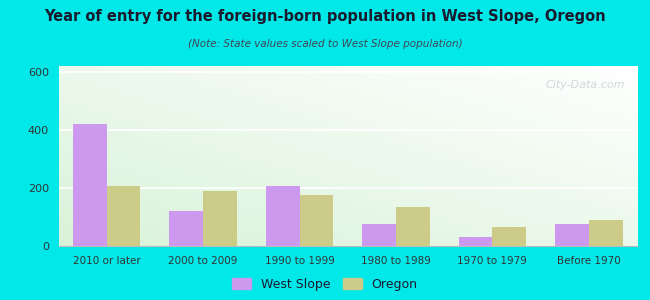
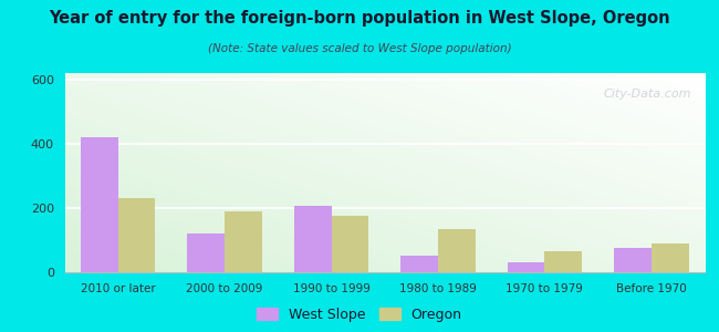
Oregon/2010 or later: 205 -> 230
West Slope/1980 to 1989: 75 -> 50
